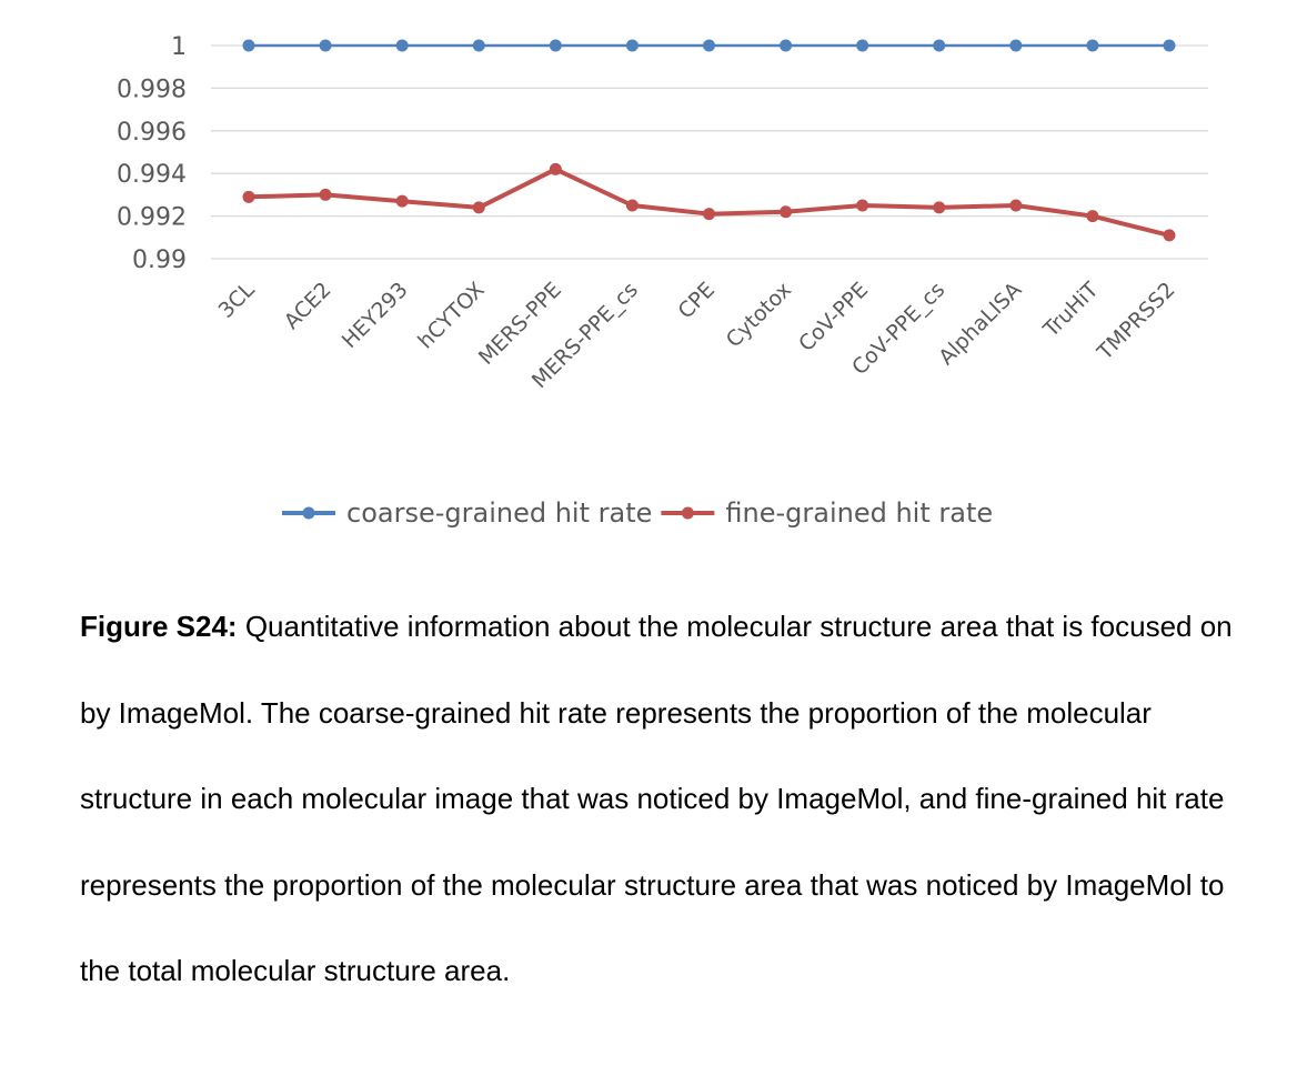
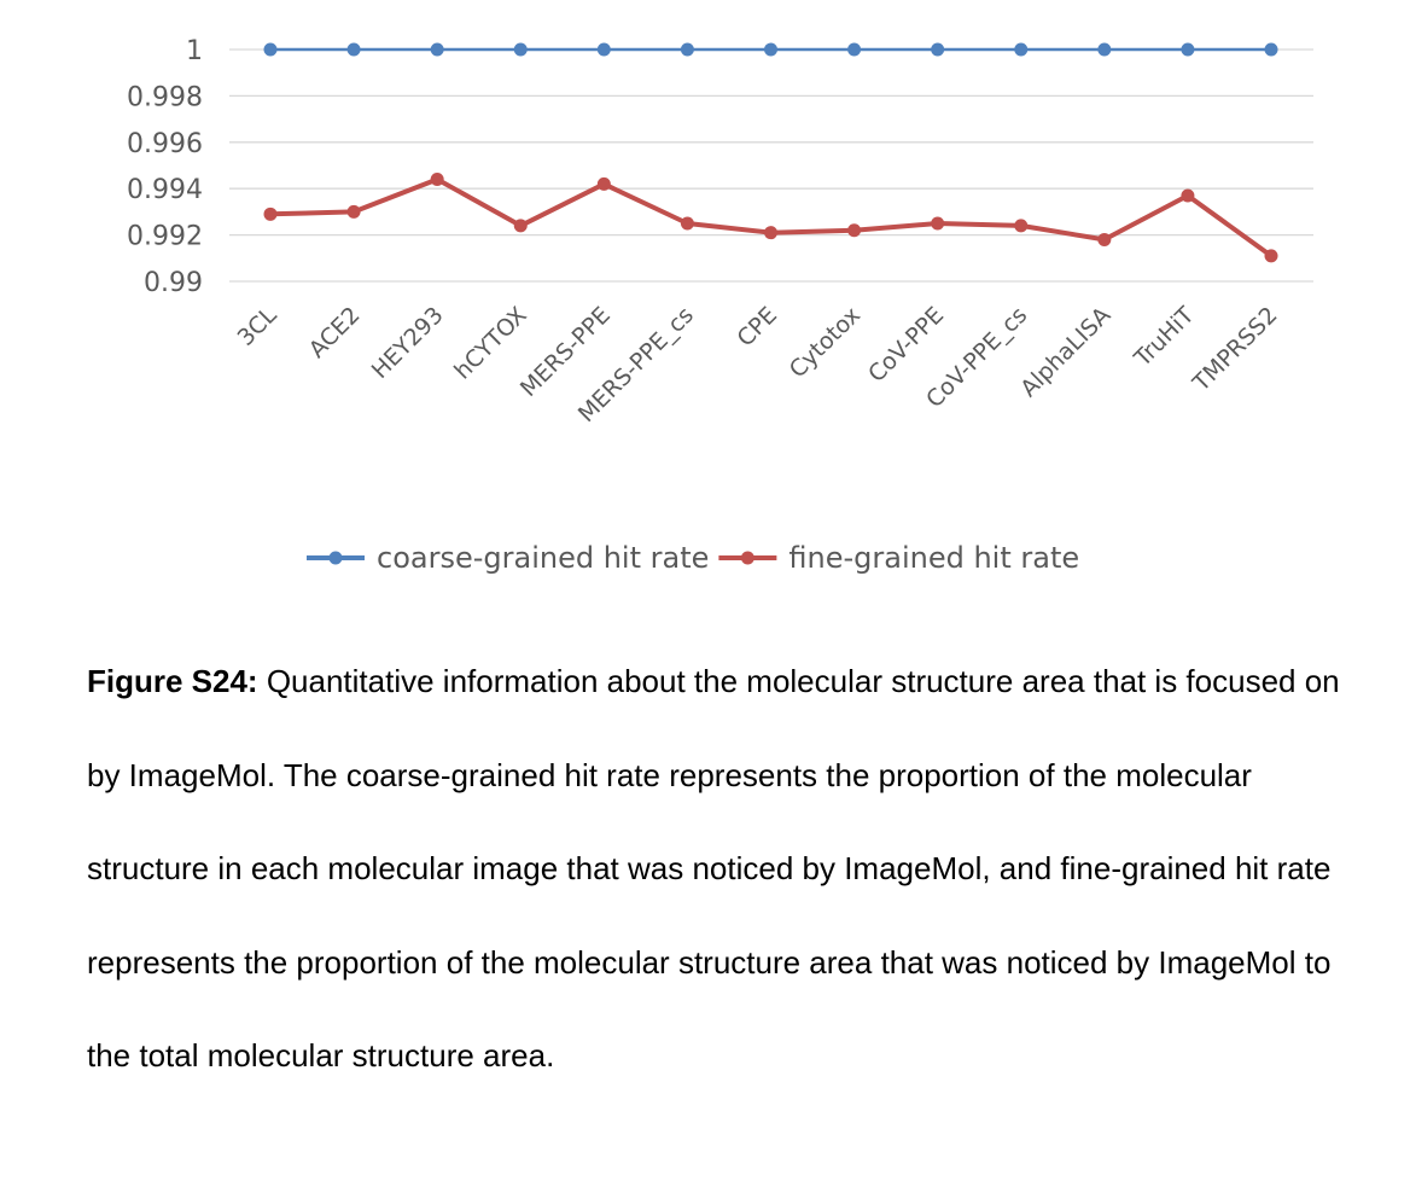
fine-grained hit rate/HEY293: 0.9927 -> 0.9944
fine-grained hit rate/AlphaLISA: 0.9925 -> 0.9918
fine-grained hit rate/TruHiT: 0.9920 -> 0.9937
